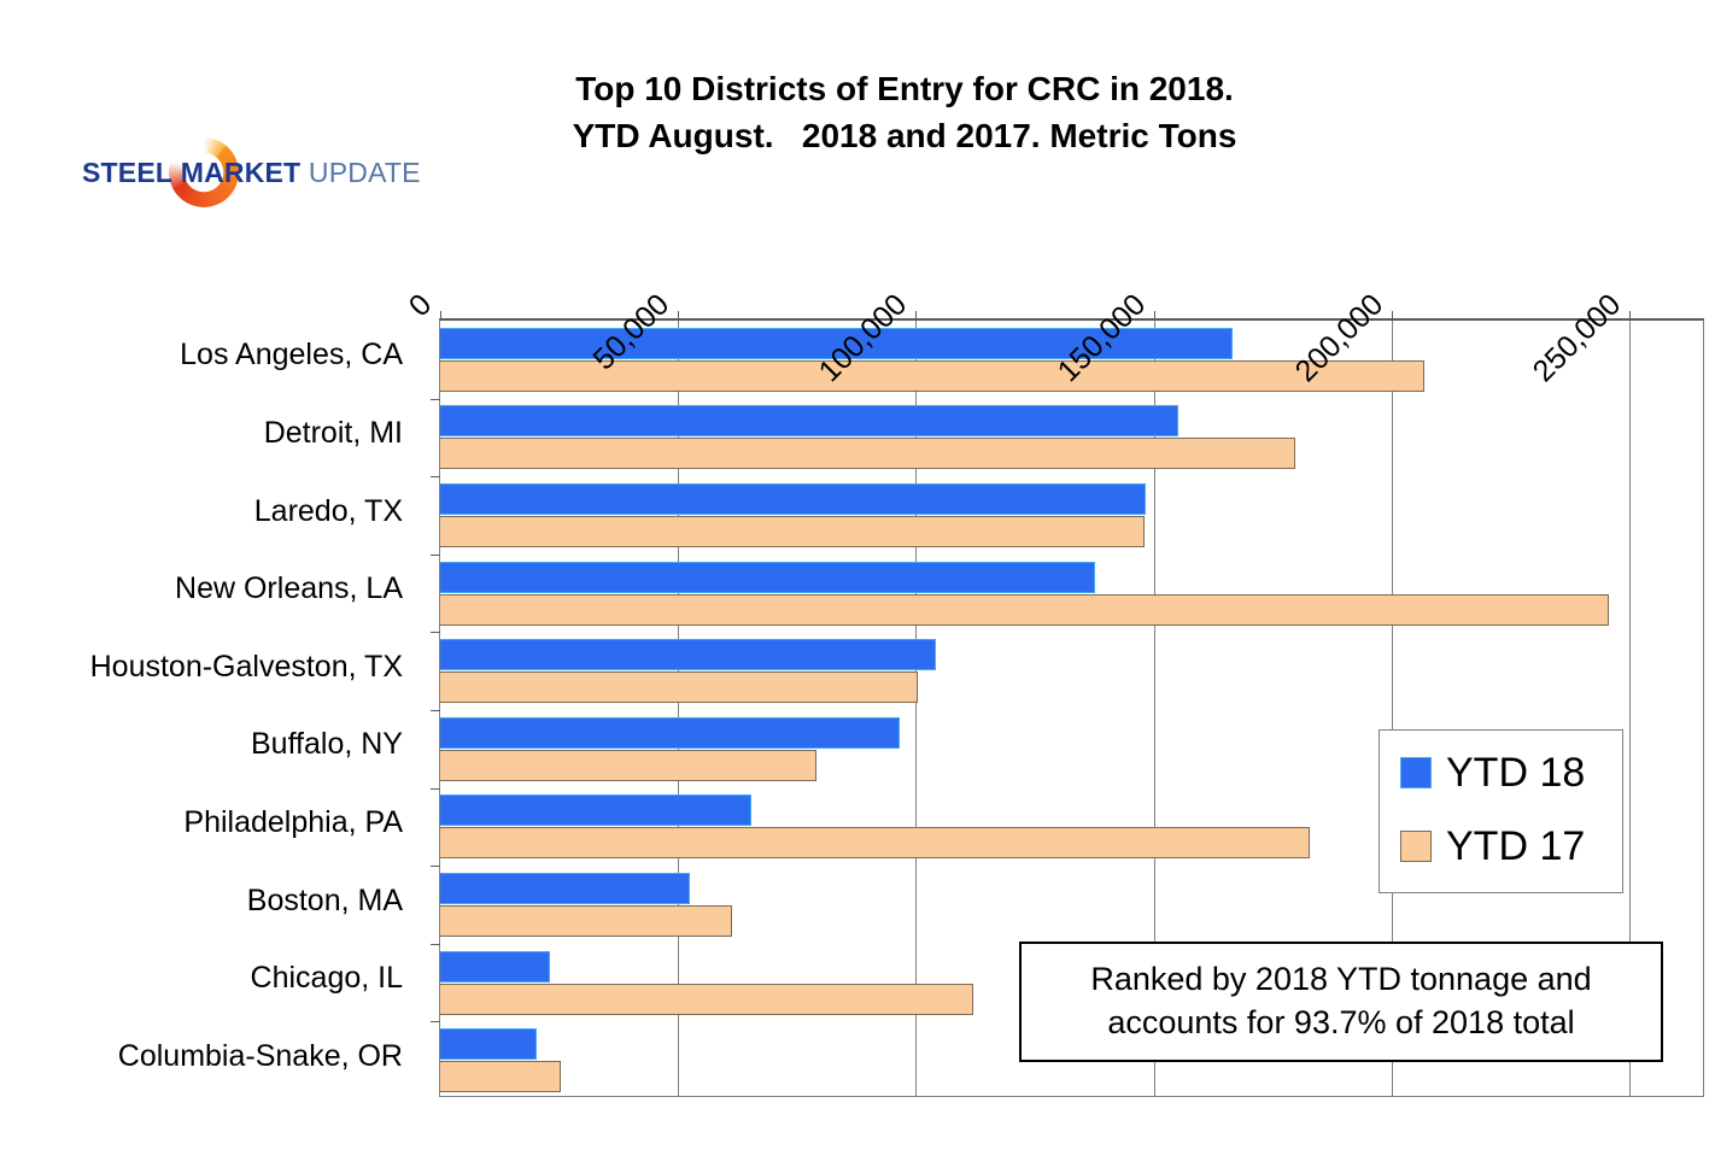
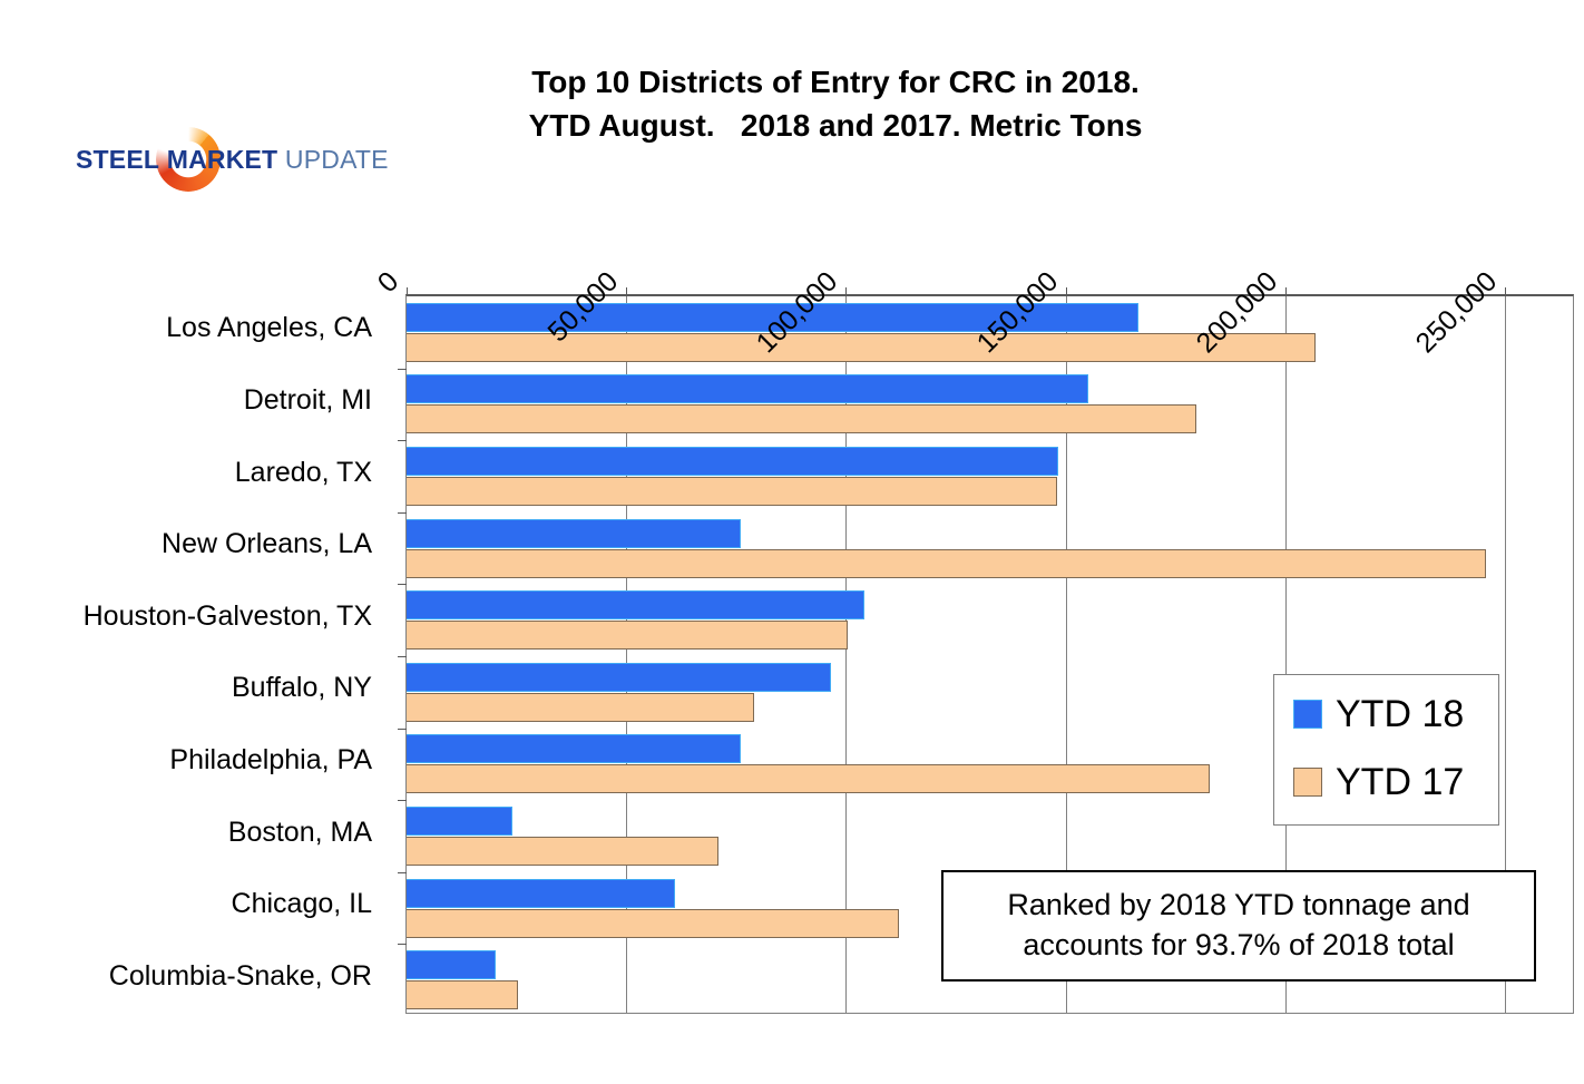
YTD 18/New Orleans, LA: 138000 -> 76000
YTD 18/Philadelphia, PA: 65000 -> 76000
YTD 18/Boston, MA: 53000 -> 24000
YTD 17/Boston, MA: 61000 -> 71000
YTD 18/Chicago, IL: 23000 -> 61000
